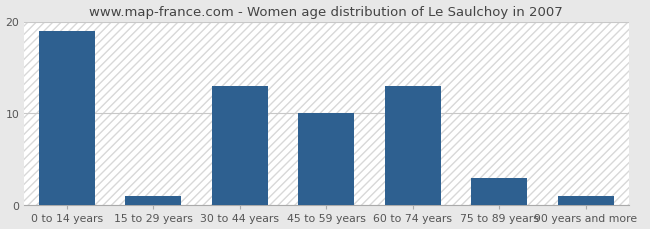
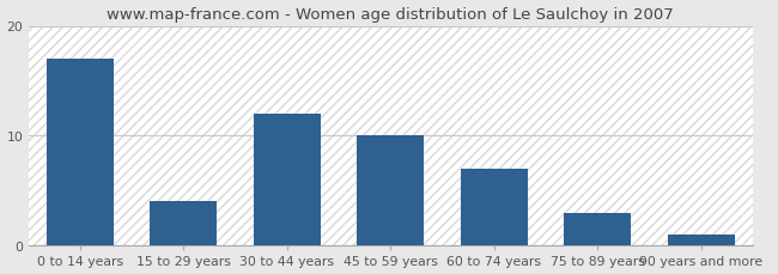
0 to 14 years: 19 -> 17
15 to 29 years: 1 -> 4
30 to 44 years: 13 -> 12
60 to 74 years: 13 -> 7
